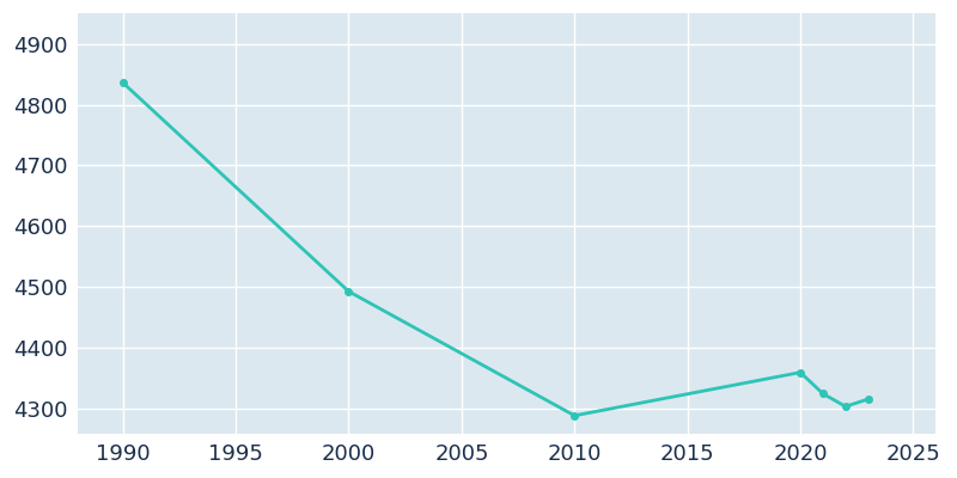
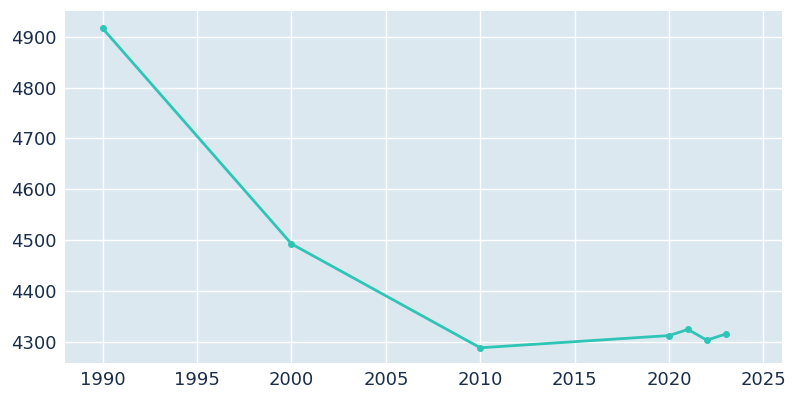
1990: 4836 -> 4916
2020: 4360 -> 4313
